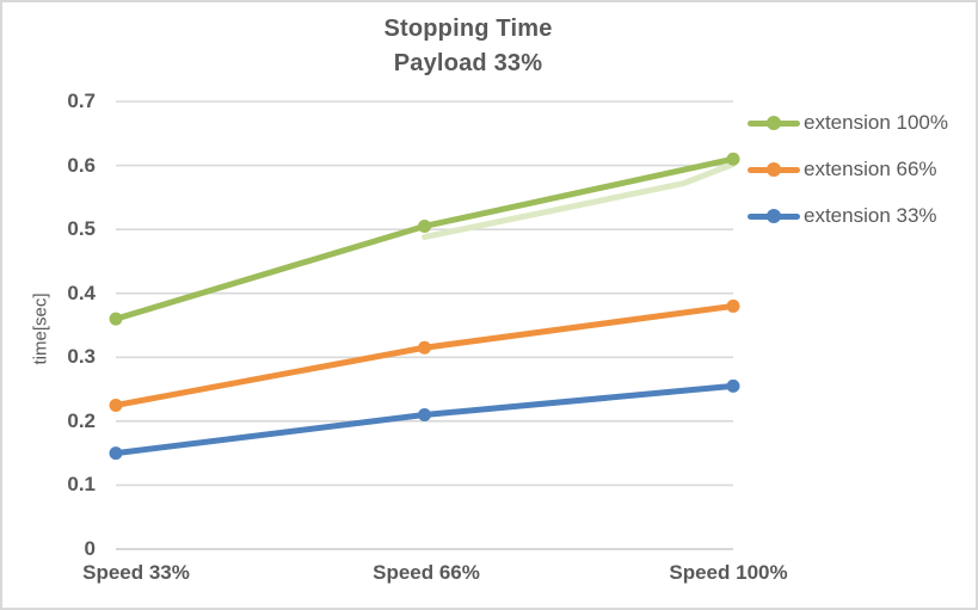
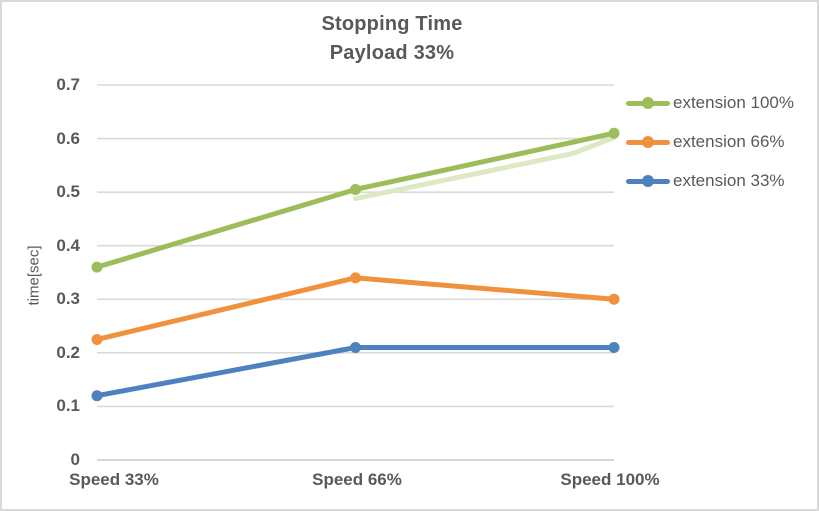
extension 33%/Speed 33%: 0.15 -> 0.12
extension 66%/Speed 66%: 0.32 -> 0.34
extension 66%/Speed 100%: 0.38 -> 0.30
extension 33%/Speed 100%: 0.26 -> 0.21
